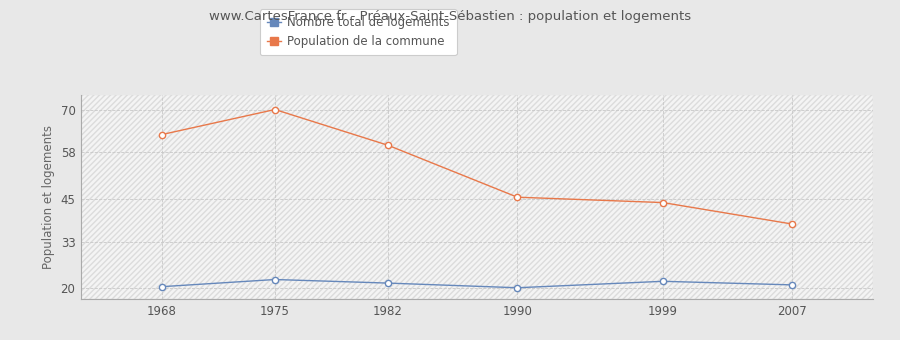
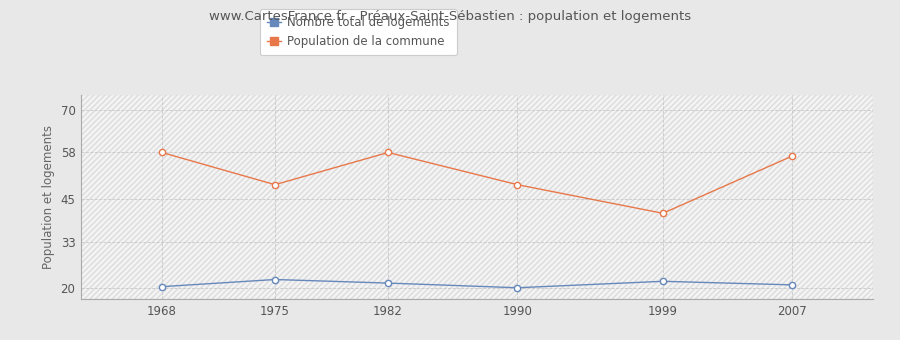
Population de la commune/1968: 63.0 -> 58.0
Population de la commune/1975: 70.0 -> 49.0
Population de la commune/1982: 60.0 -> 58.0
Population de la commune/1990: 45.5 -> 49.0
Population de la commune/1999: 44.0 -> 41.0
Population de la commune/2007: 38.0 -> 57.0
